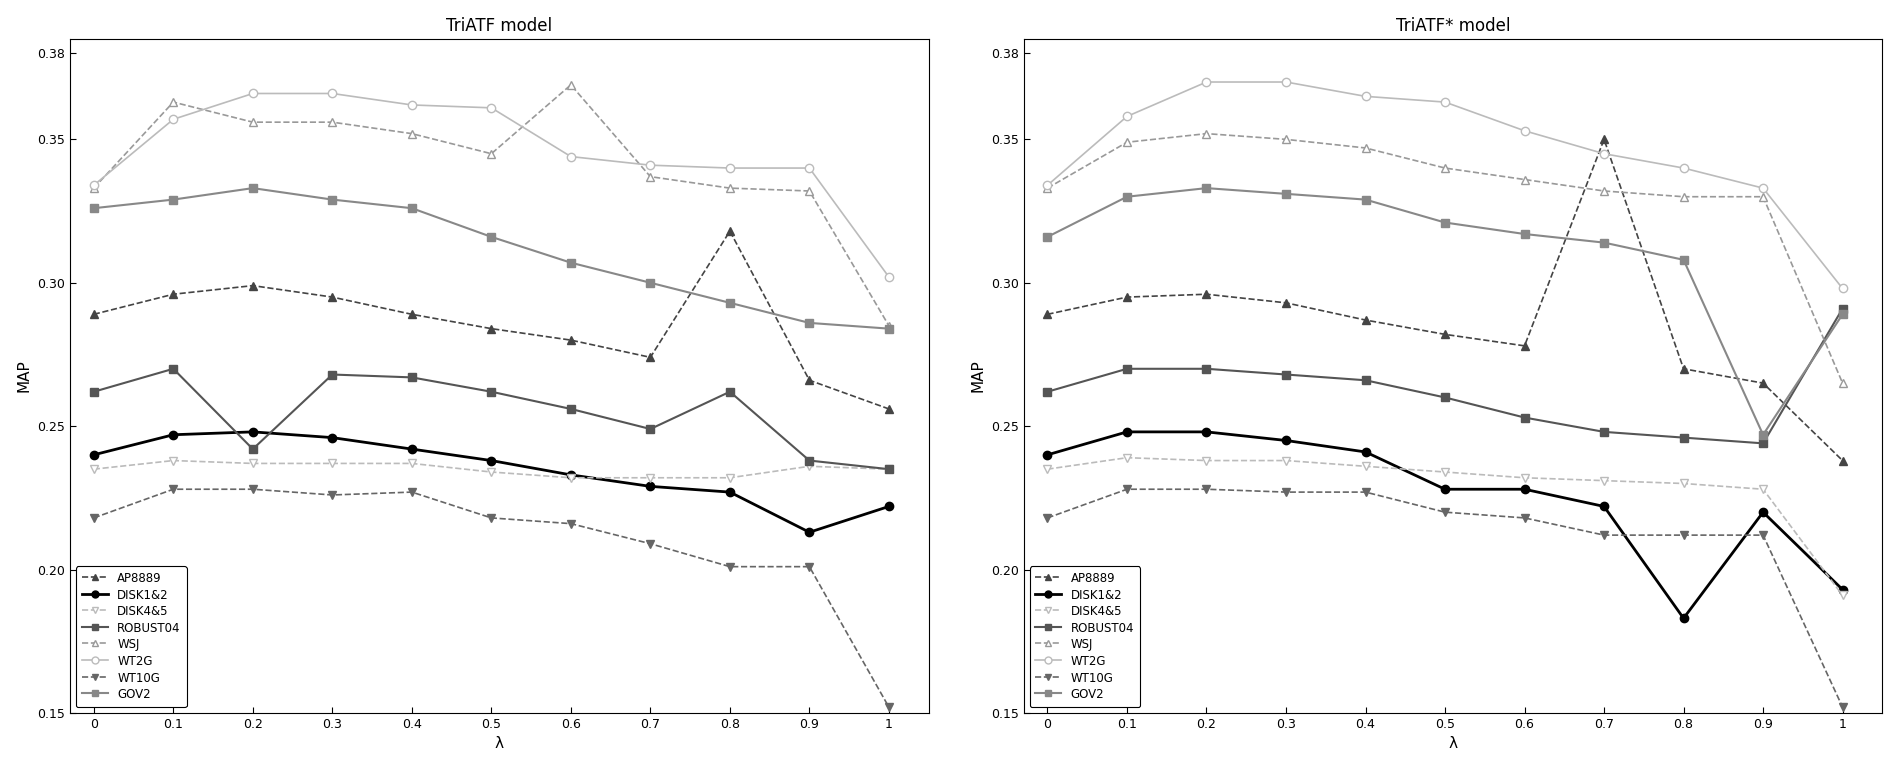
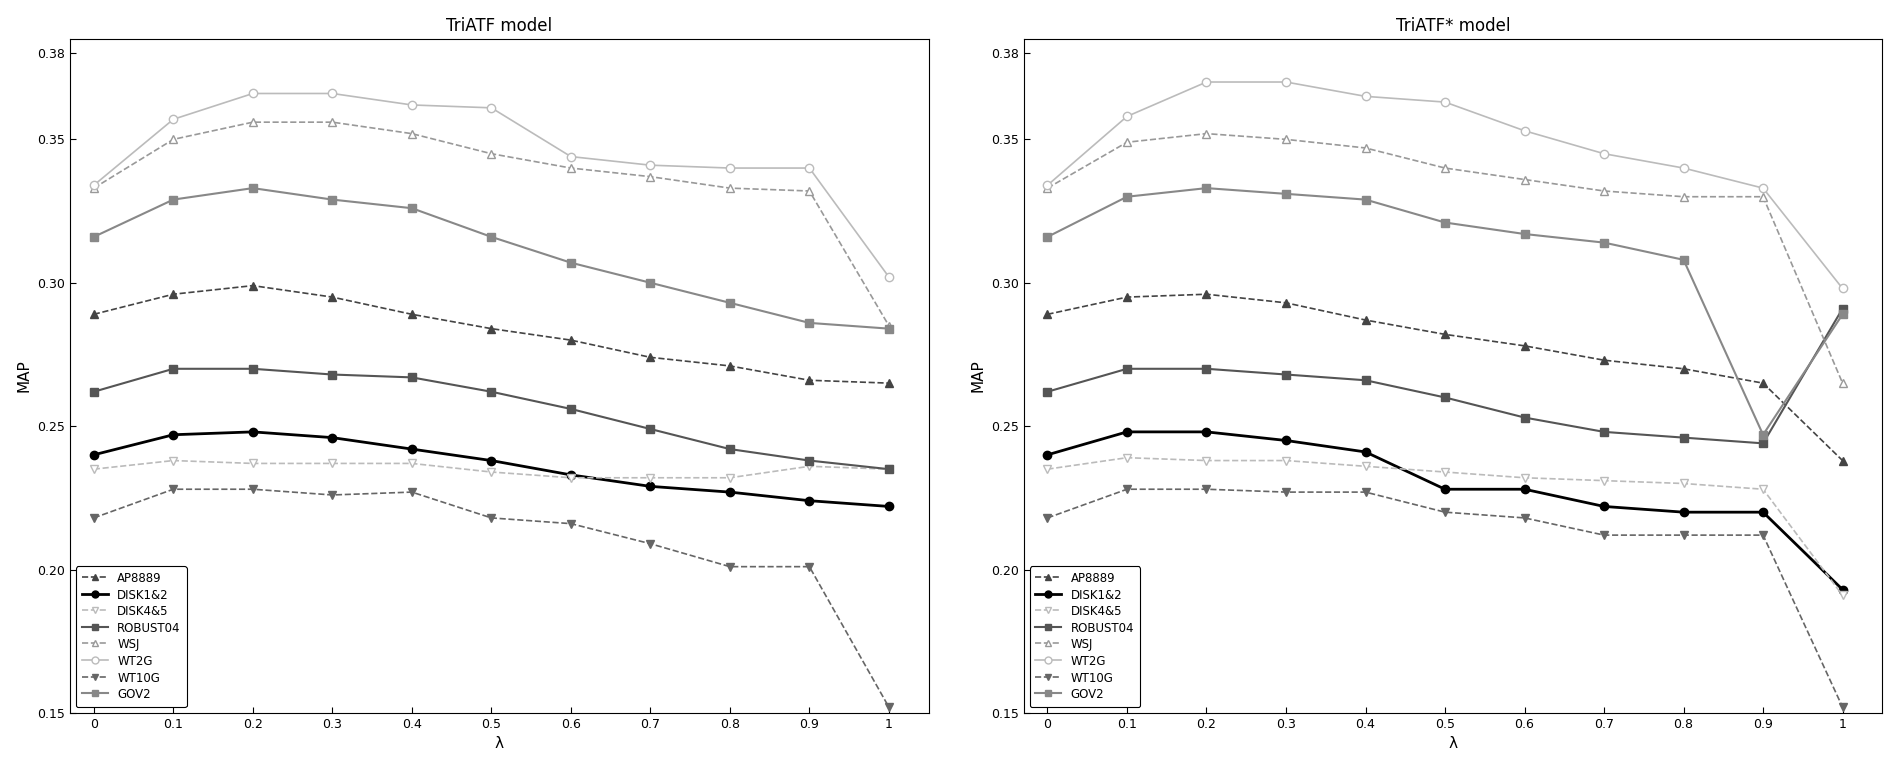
TriATF model/GOV2/0: 0.326 -> 0.316
TriATF model/WSJ/0.1: 0.363 -> 0.350
TriATF model/ROBUST04/0.2: 0.242 -> 0.270
TriATF model/WSJ/0.6: 0.369 -> 0.340
TriATF model/AP8889/0.8: 0.318 -> 0.271
TriATF model/ROBUST04/0.8: 0.262 -> 0.242
TriATF model/DISK1&2/0.9: 0.213 -> 0.224
TriATF model/AP8889/1: 0.256 -> 0.265
TriATF* model/AP8889/0.7: 0.350 -> 0.273
TriATF* model/DISK1&2/0.8: 0.183 -> 0.220
